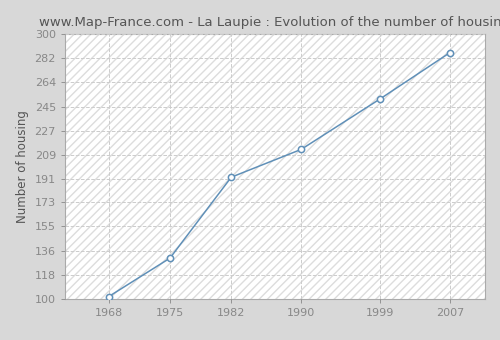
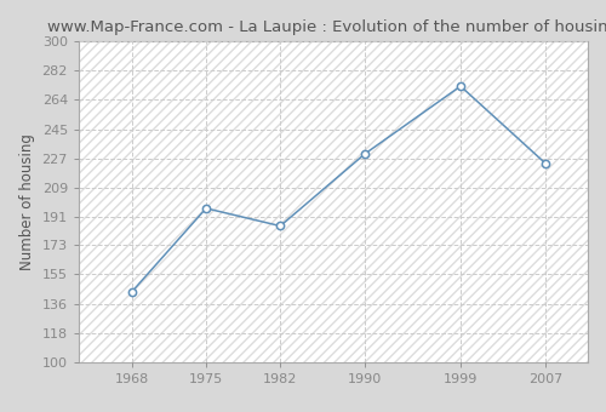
1968: 102 -> 144
1975: 131 -> 196
1982: 192 -> 185
1990: 213 -> 230
1999: 251 -> 272
2007: 286 -> 224
